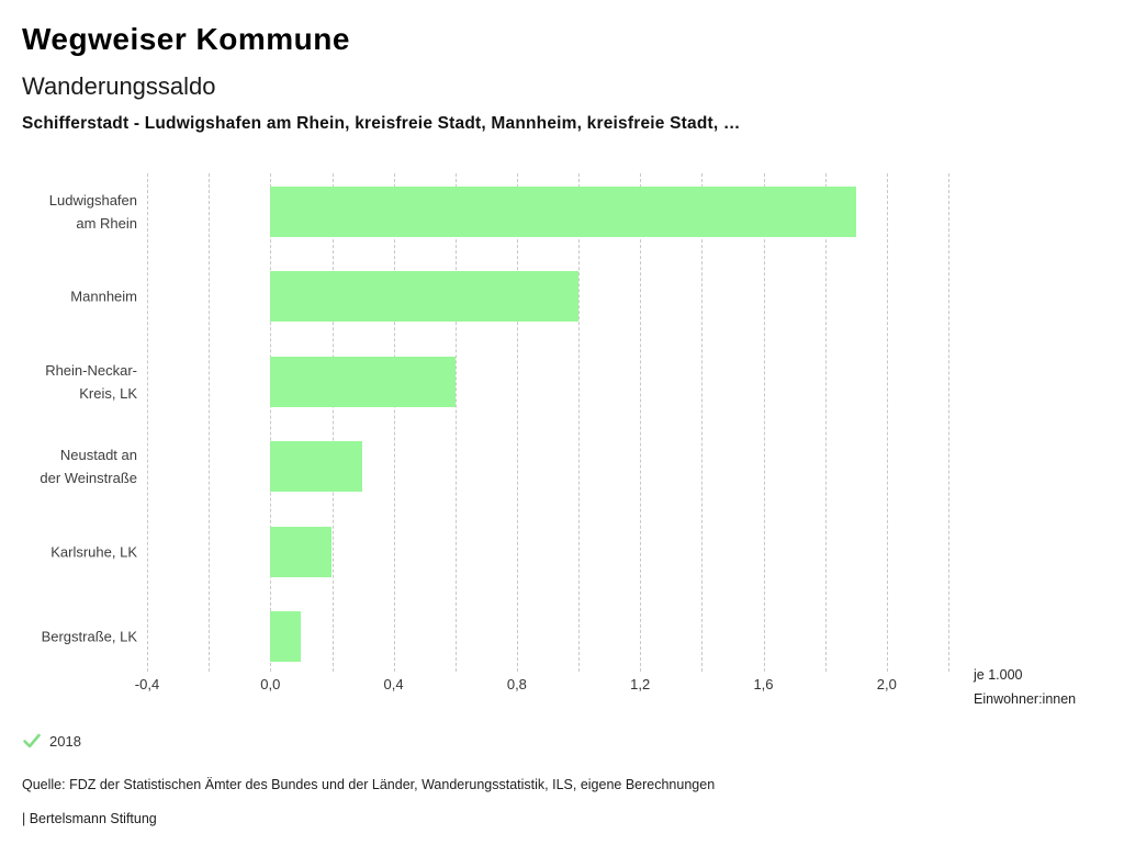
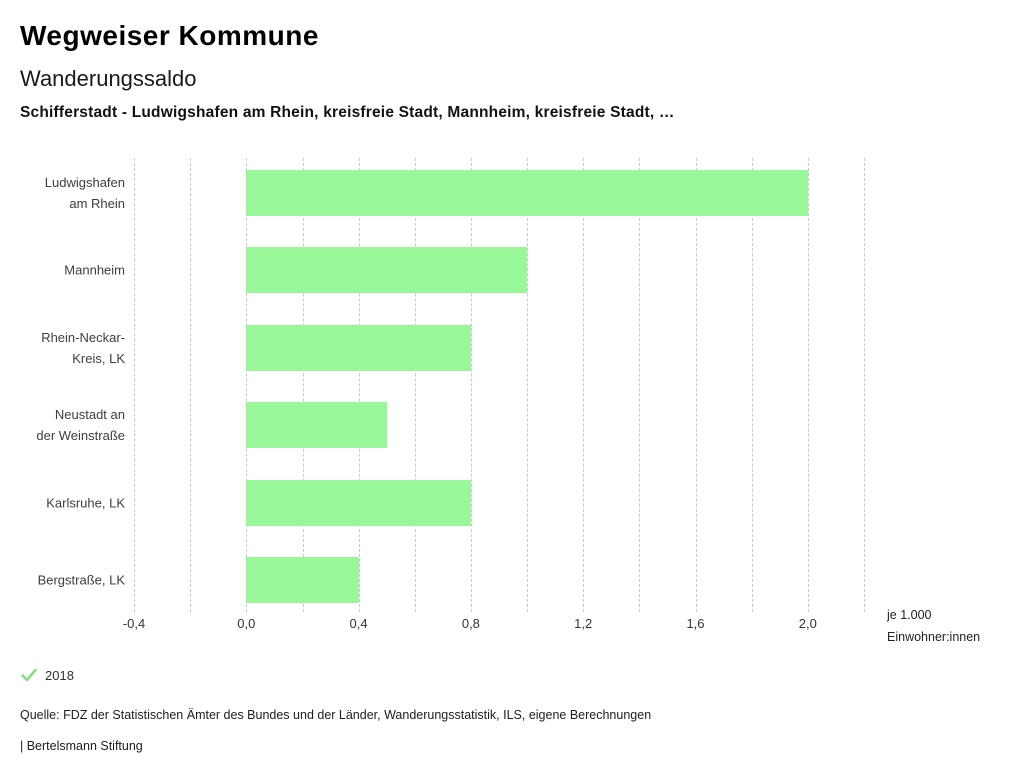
Ludwigshafen am Rhein: 1,9 -> 2,0
Rhein-Neckar-Kreis, LK: 0,6 -> 0,8
Neustadt an der Weinstraße: 0,3 -> 0,5
Karlsruhe, LK: 0,2 -> 0,8
Bergstraße, LK: 0,1 -> 0,4
